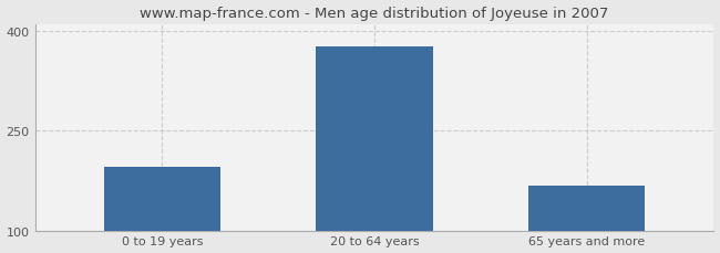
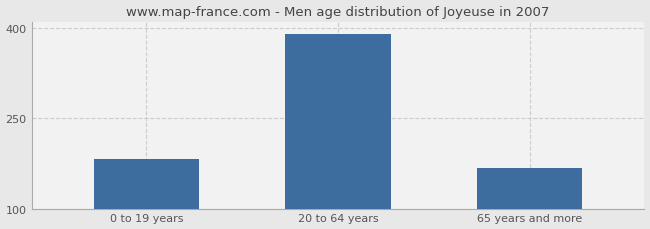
0 to 19 years: 196 -> 182
20 to 64 years: 376 -> 390
